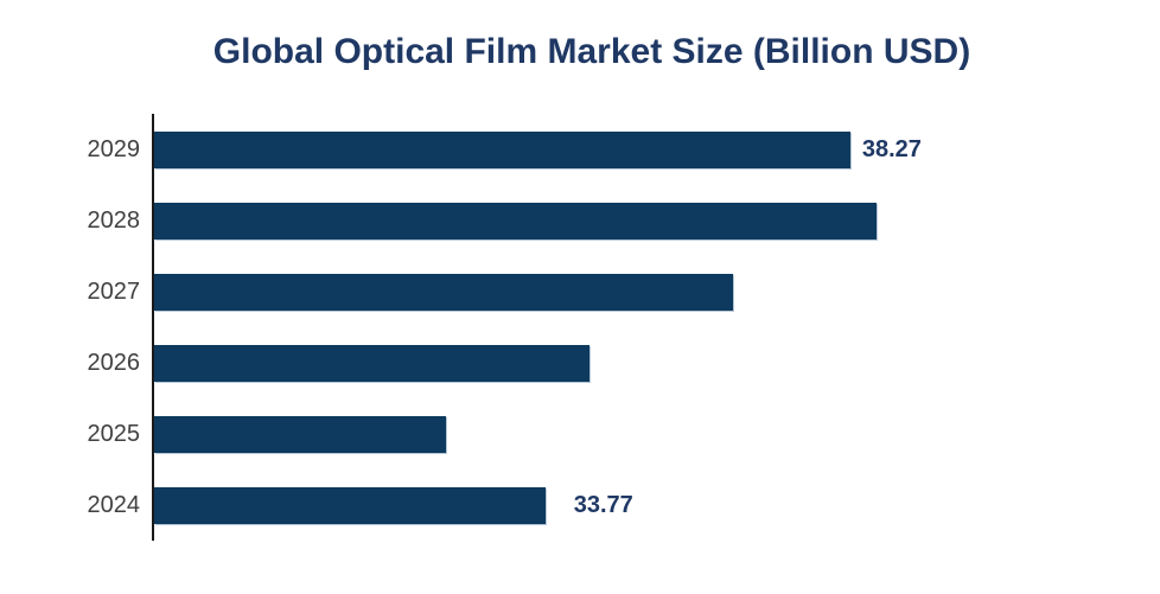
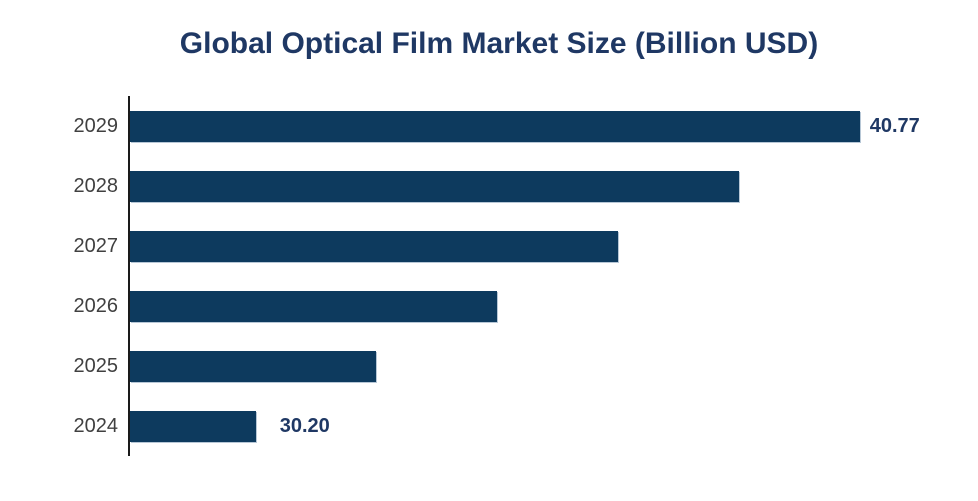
2029: 38.27 -> 40.77
2024: 33.77 -> 30.20
